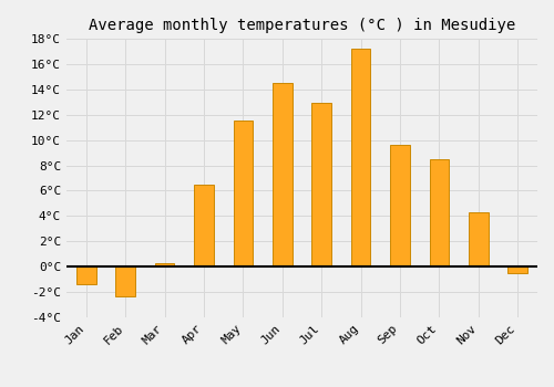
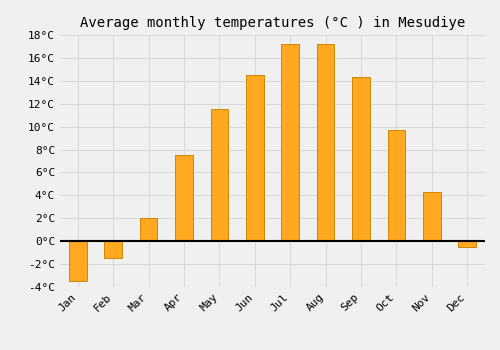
Jan: -1.4°C -> -3.5°C
Feb: -2.3°C -> -1.5°C
Mar: 0.3°C -> 2.0°C
Apr: 6.5°C -> 7.5°C
Jul: 12.9°C -> 17.2°C
Sep: 9.6°C -> 14.3°C
Oct: 8.5°C -> 9.7°C
